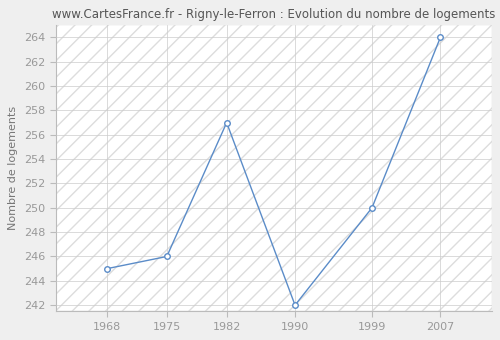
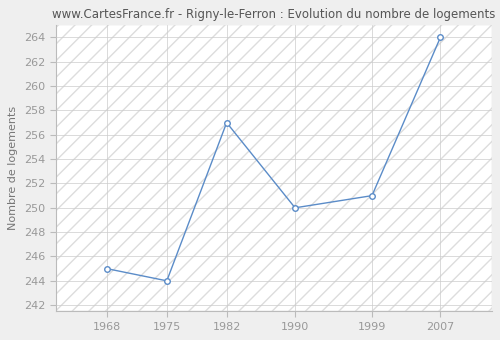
1975: 246 -> 244
1990: 242 -> 250
1999: 250 -> 251
